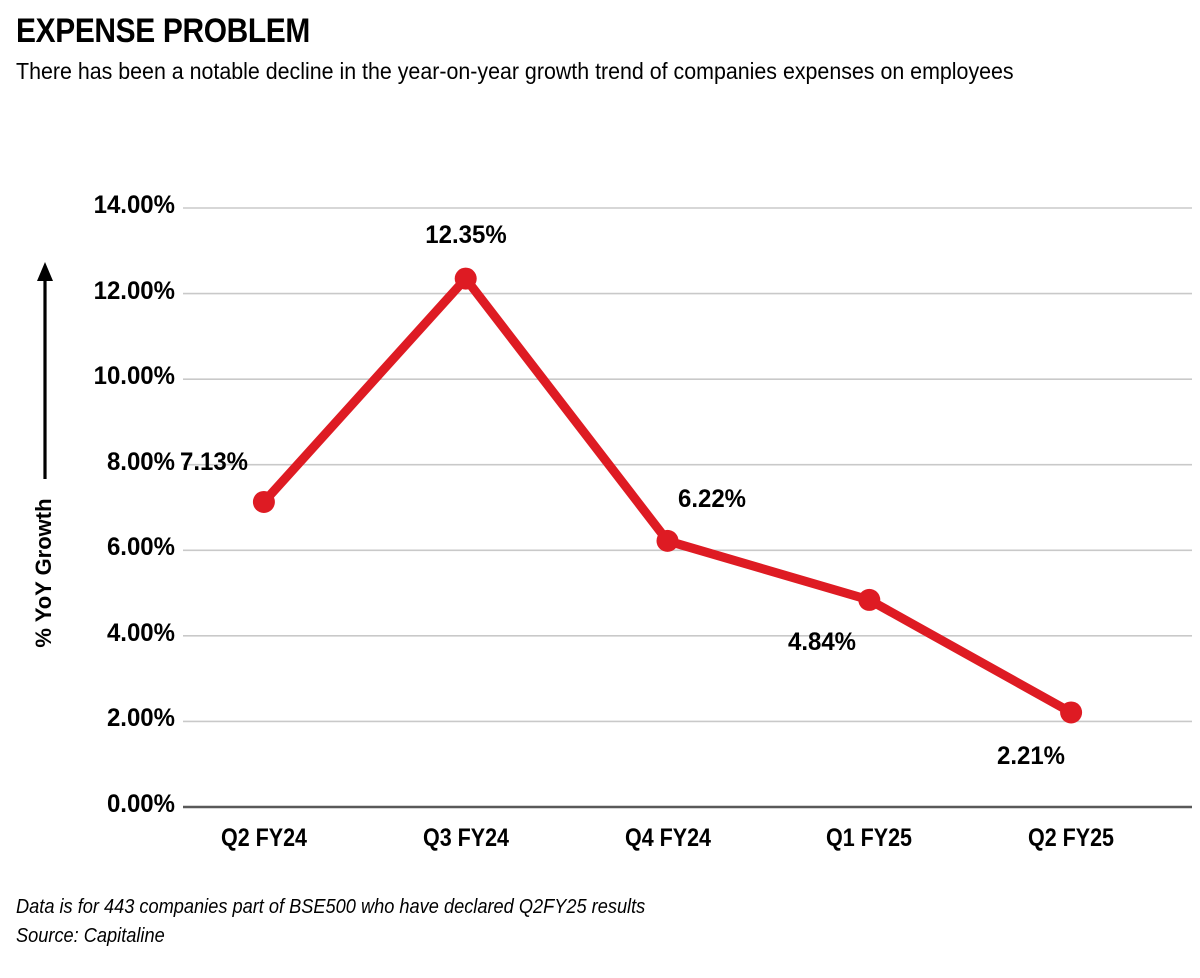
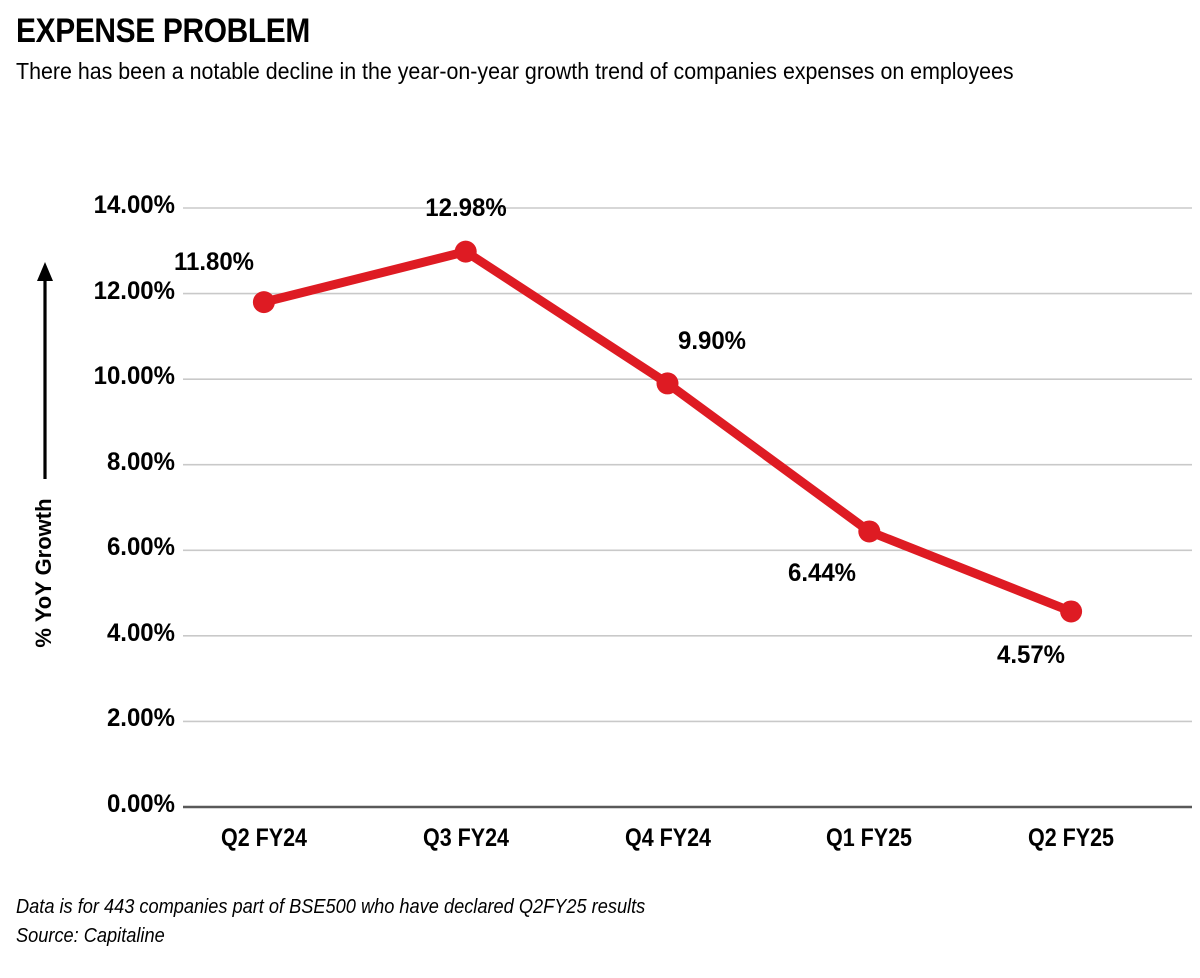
Q2 FY24: 7.13% -> 11.80%
Q3 FY24: 12.35% -> 12.98%
Q4 FY24: 6.22% -> 9.90%
Q1 FY25: 4.84% -> 6.44%
Q2 FY25: 2.21% -> 4.57%
